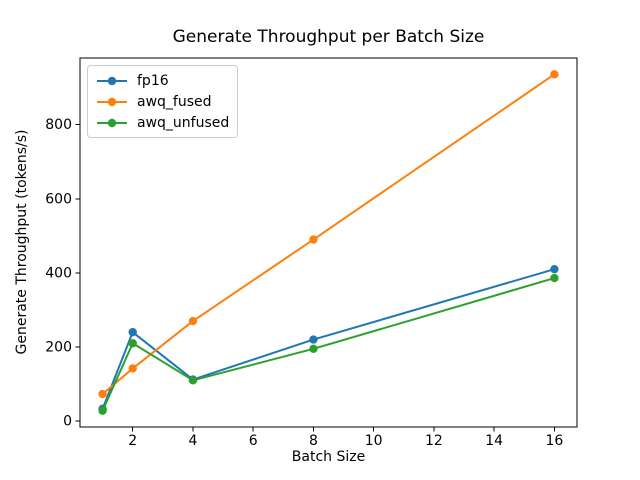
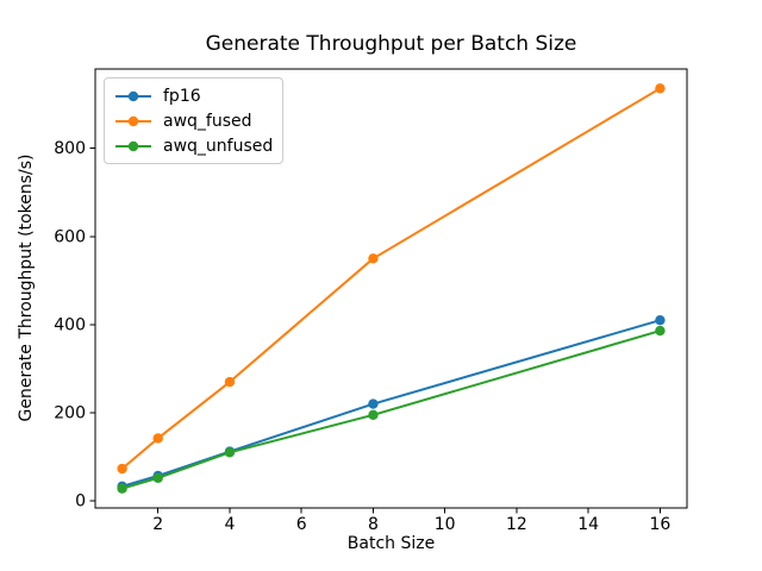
fp16/2: 240 -> 60
awq_unfused/2: 210 -> 50
awq_fused/8: 490 -> 550
